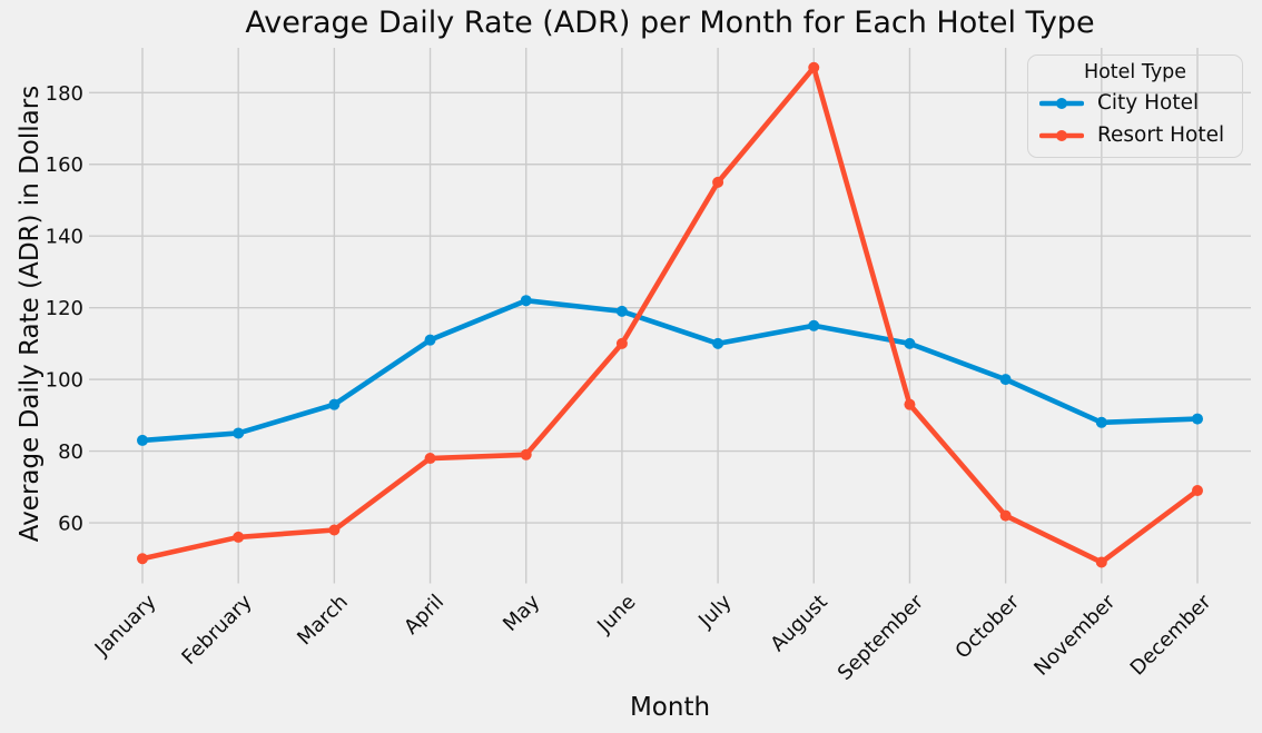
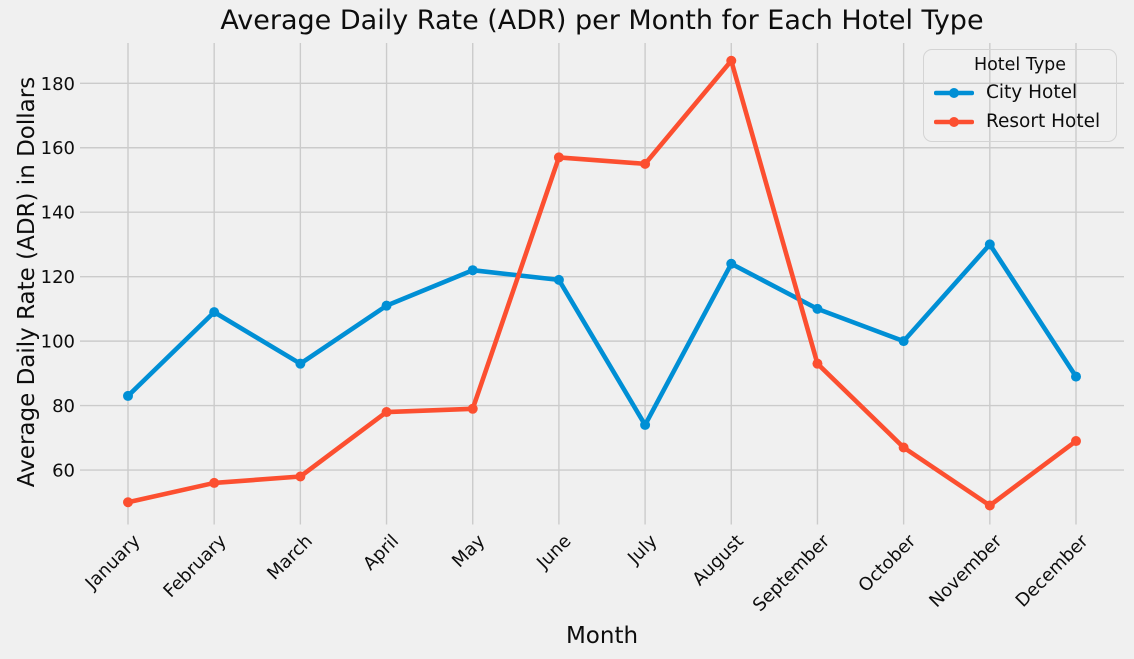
City Hotel/February: 85 -> 109
Resort Hotel/June: 110 -> 157
City Hotel/July: 110 -> 74
City Hotel/August: 115 -> 124
Resort Hotel/October: 62 -> 67
City Hotel/November: 88 -> 130
